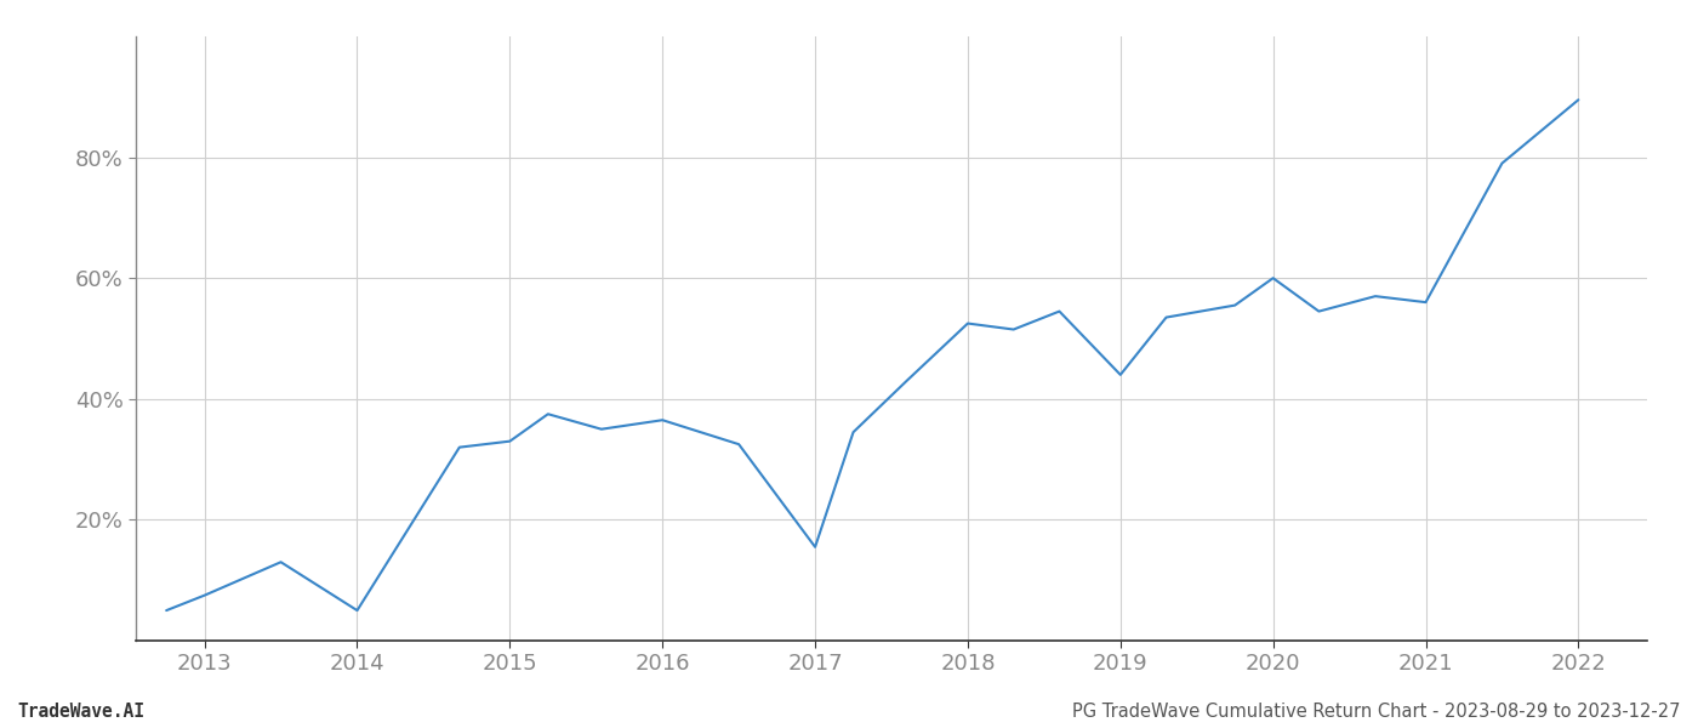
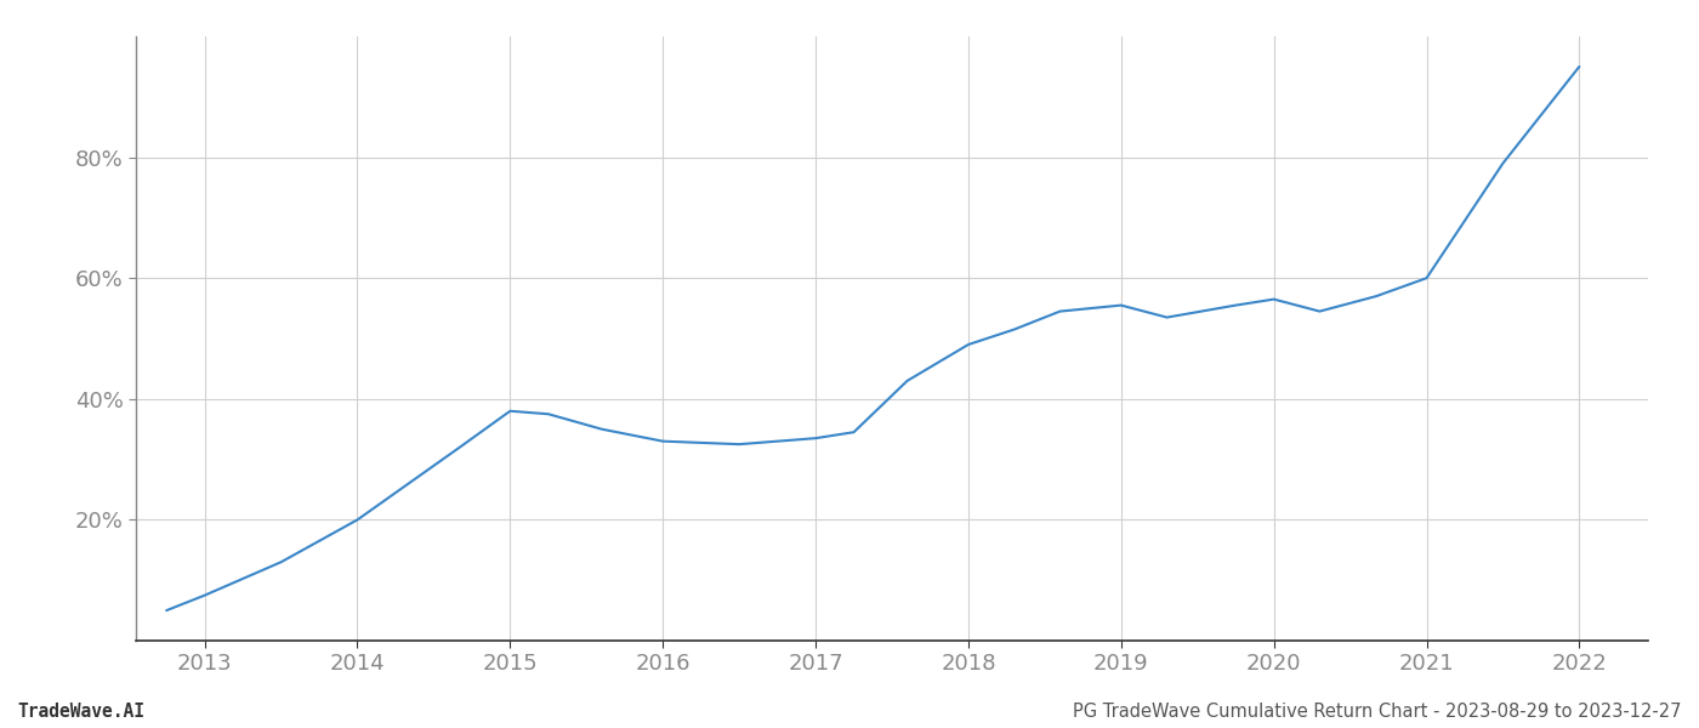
2014: 5.0% -> 20.0%
2015: 33.0% -> 38.0%
2016: 36.5% -> 33.0%
2017: 15.5% -> 33.5%
2018: 52.5% -> 49.0%
2019: 44.0% -> 55.5%
2020: 60.0% -> 56.5%
2021: 56.0% -> 60.0%
2022: 89.5% -> 95.0%
